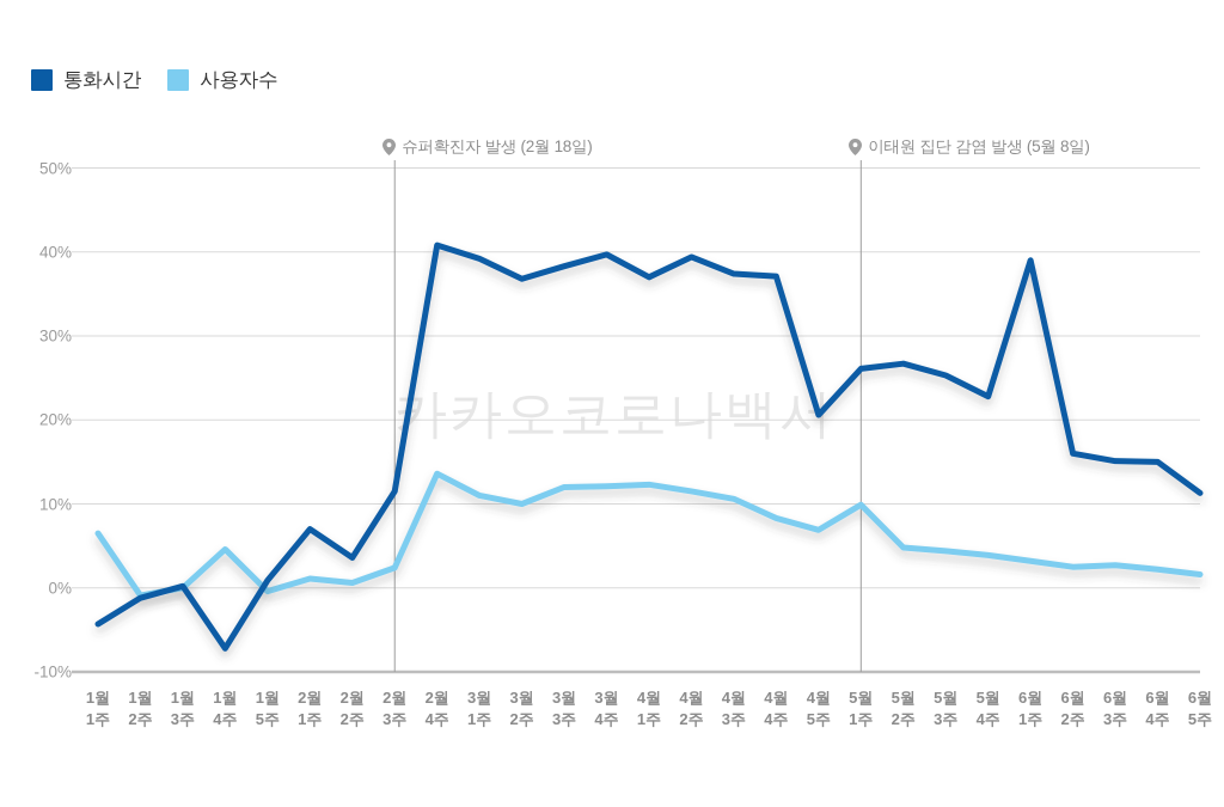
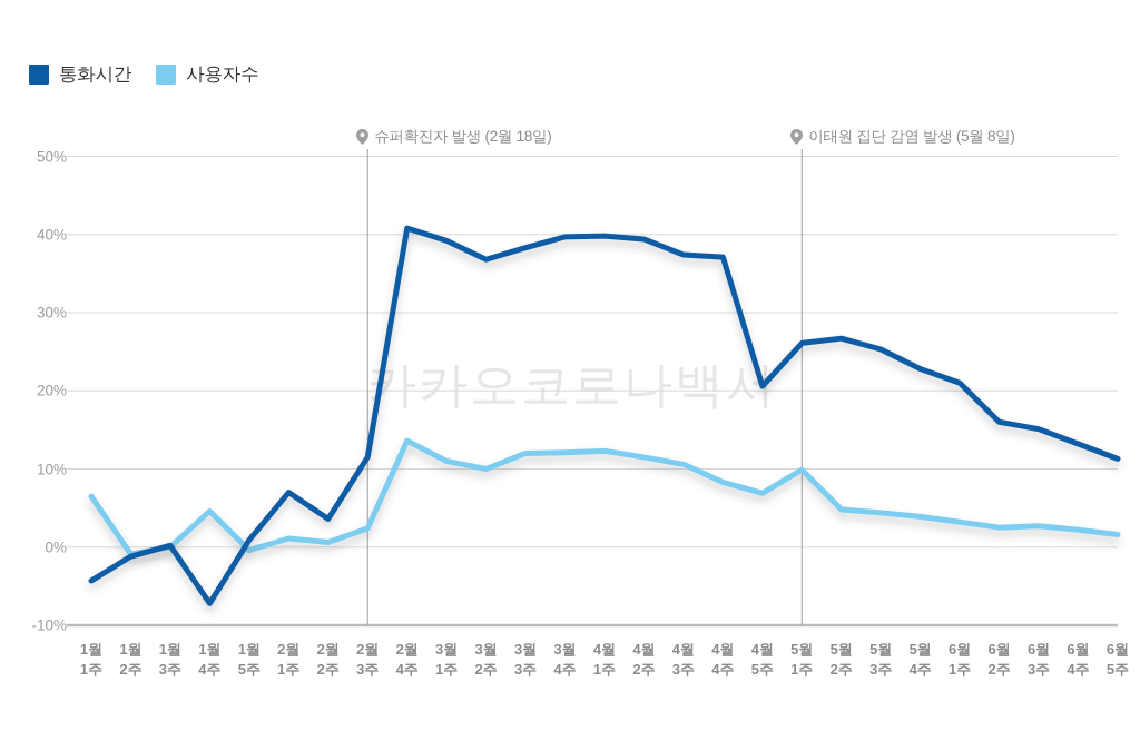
통화시간/4월 1주: 37% -> 40%
통화시간/6월 1주: 39% -> 21%
통화시간/6월 4주: 15% -> 13%
